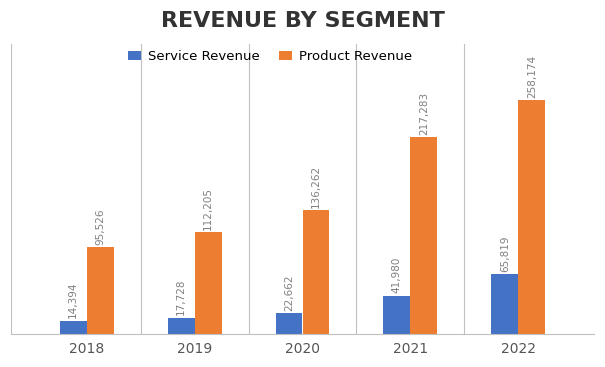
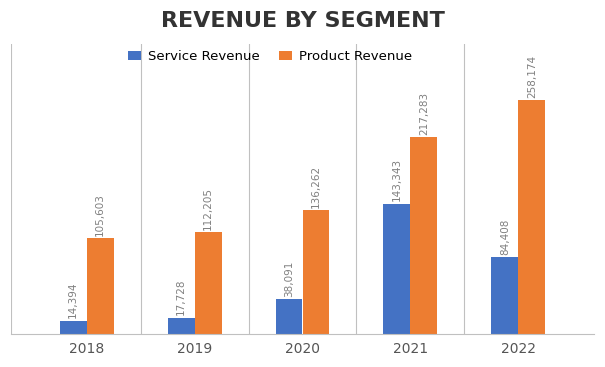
Product Revenue/2018: 95,526 -> 105,603
Service Revenue/2020: 22,662 -> 38,091
Service Revenue/2021: 41,980 -> 143,343
Service Revenue/2022: 65,819 -> 84,408
